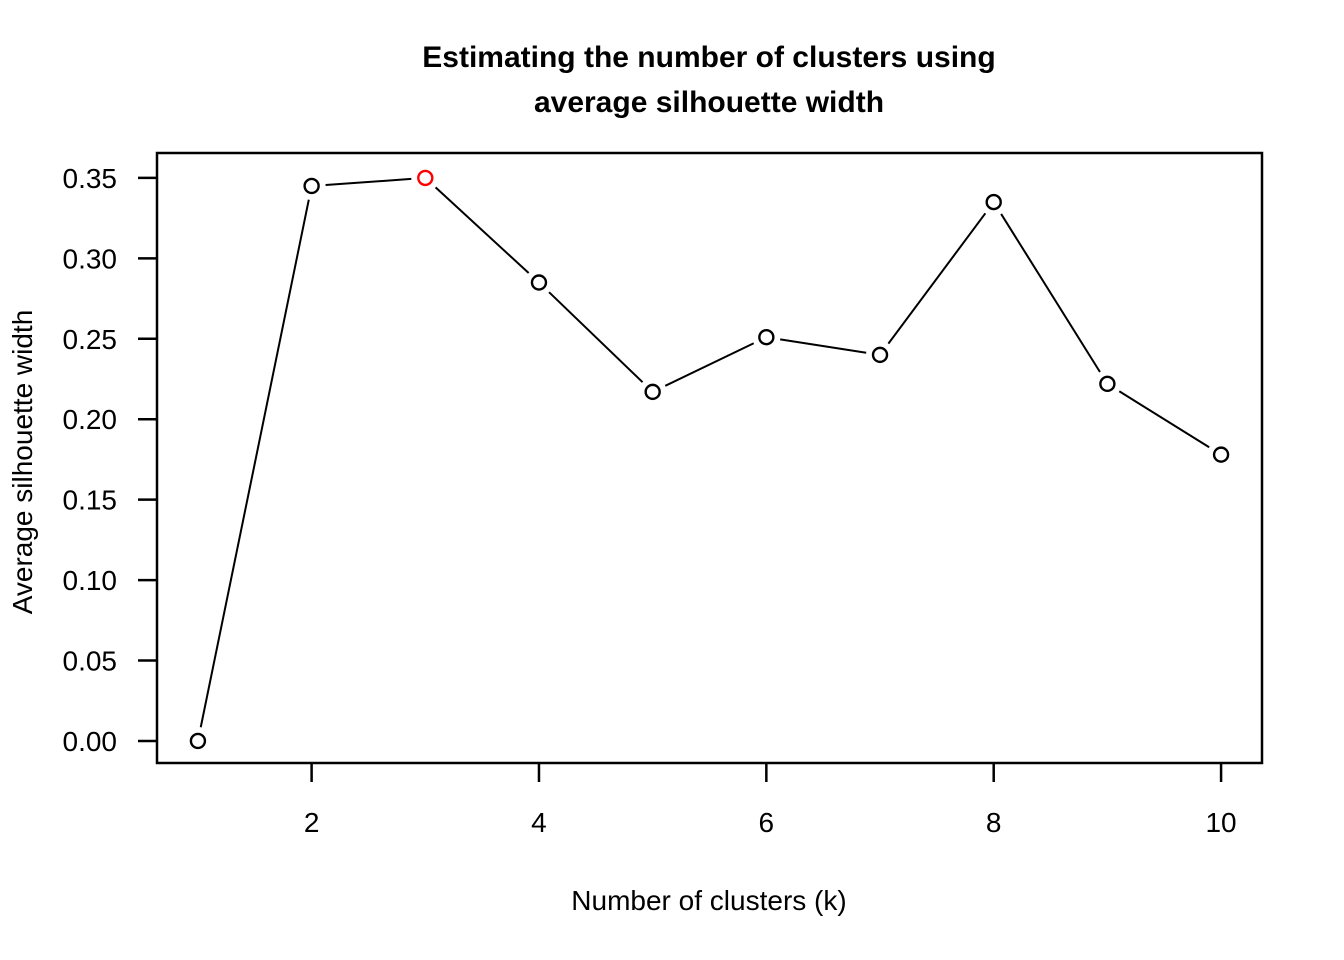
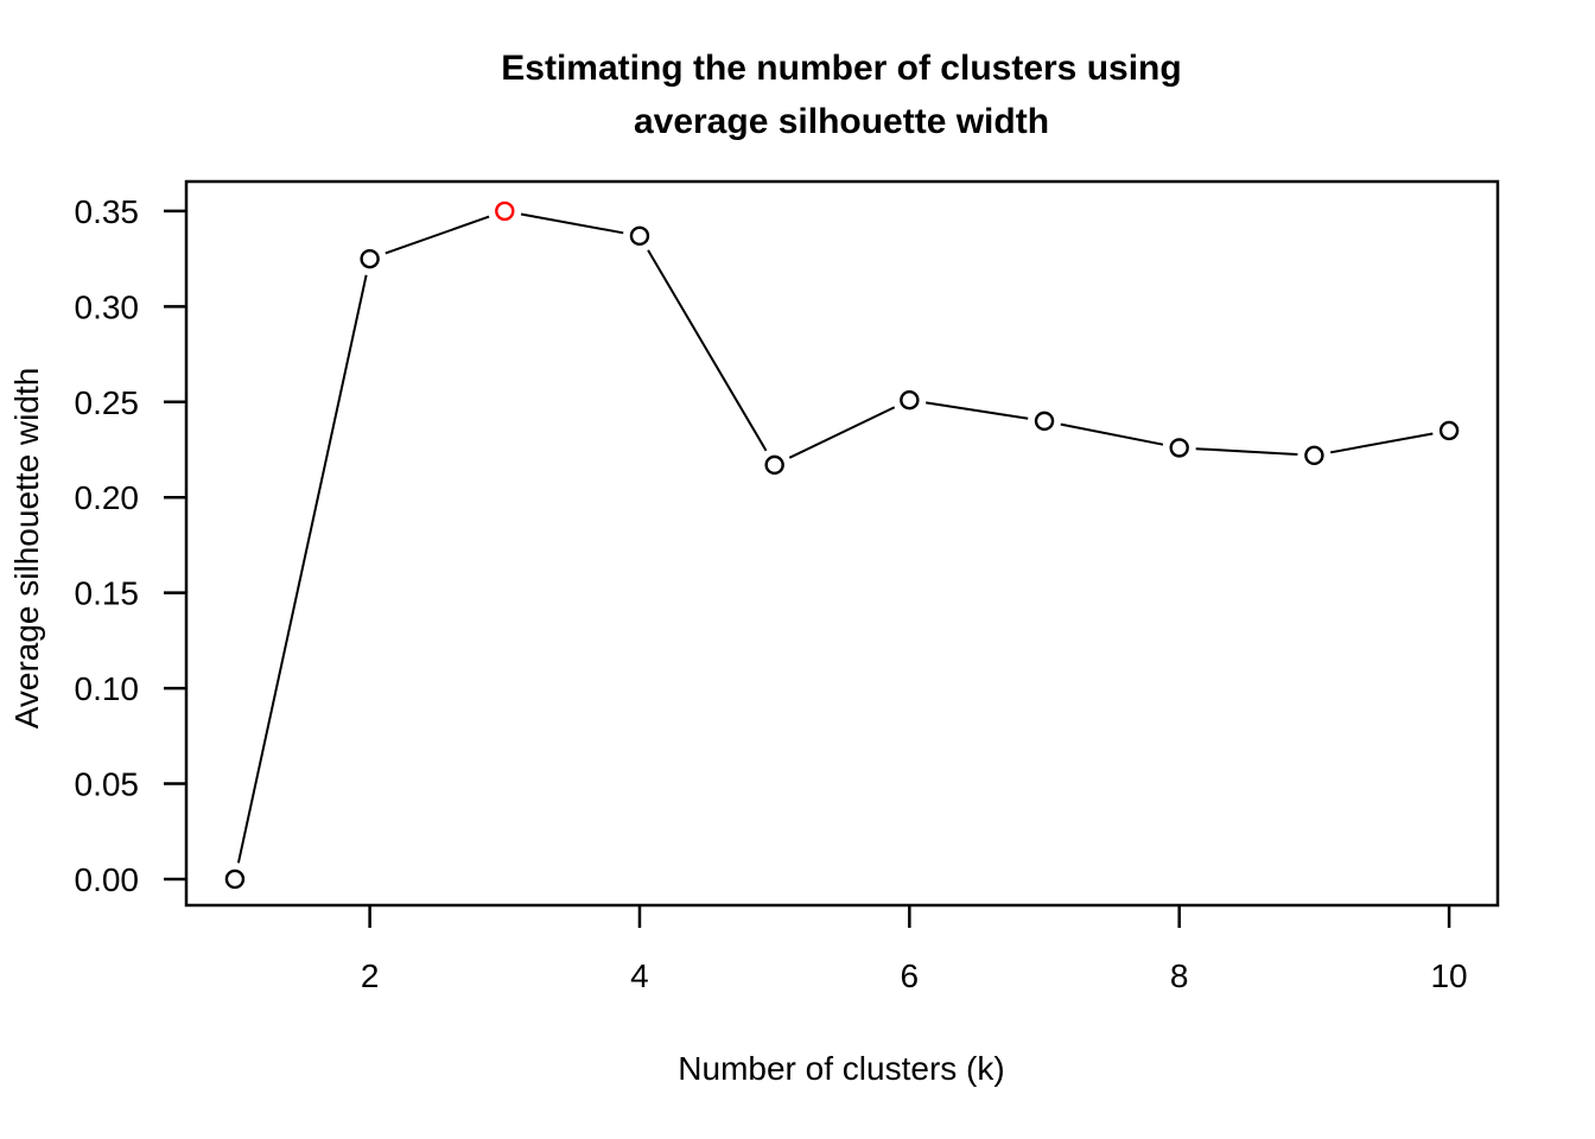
2: 0.345 -> 0.325
4: 0.285 -> 0.337
8: 0.335 -> 0.226
10: 0.178 -> 0.235
